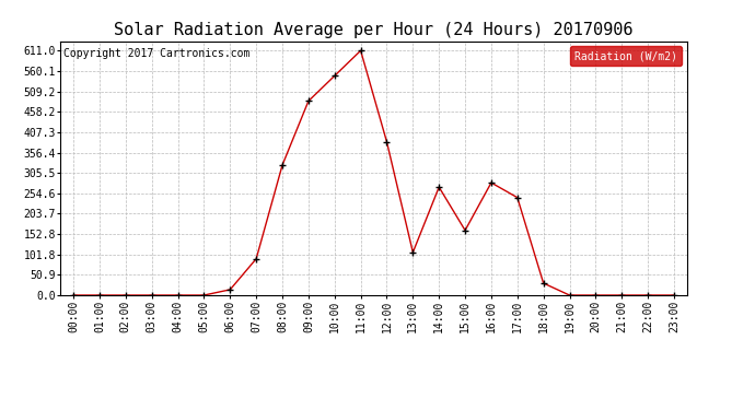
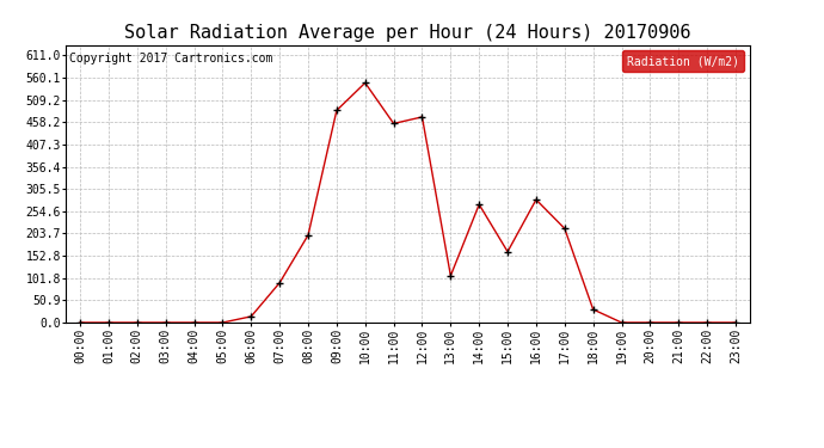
08:00: 325 -> 200
11:00: 611 -> 455
12:00: 383 -> 470
17:00: 244 -> 215
